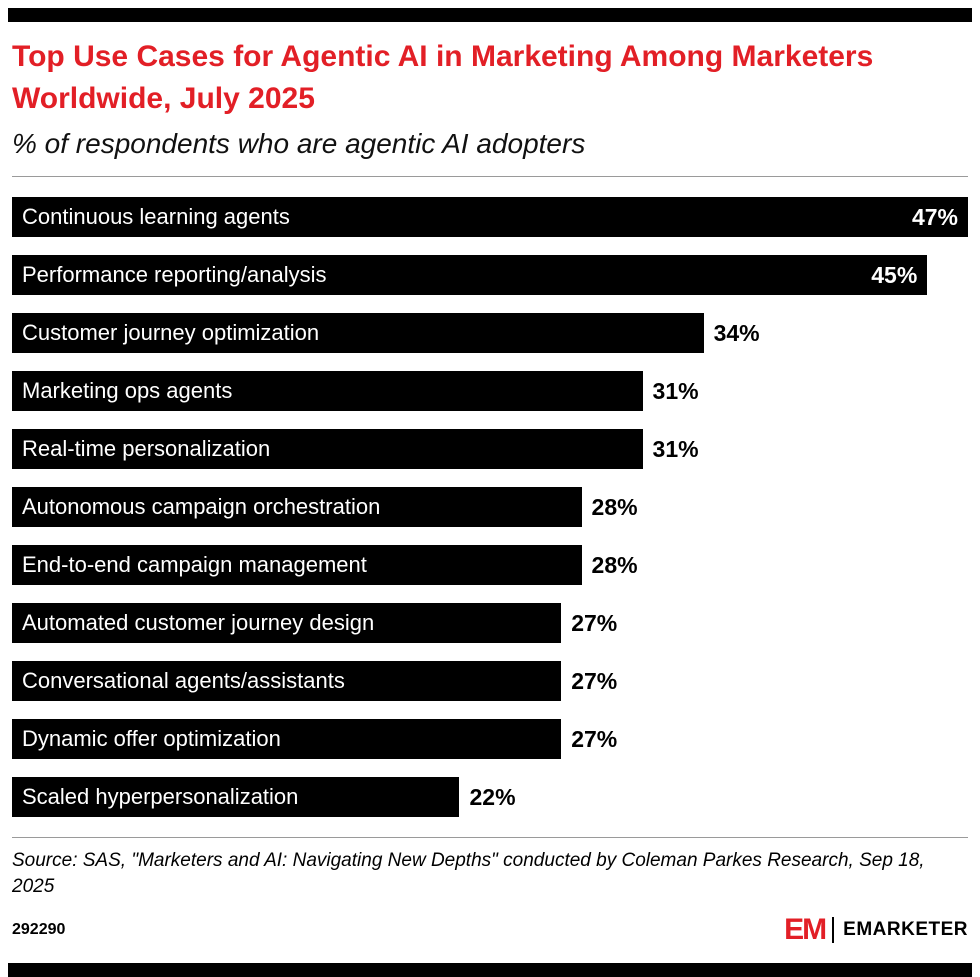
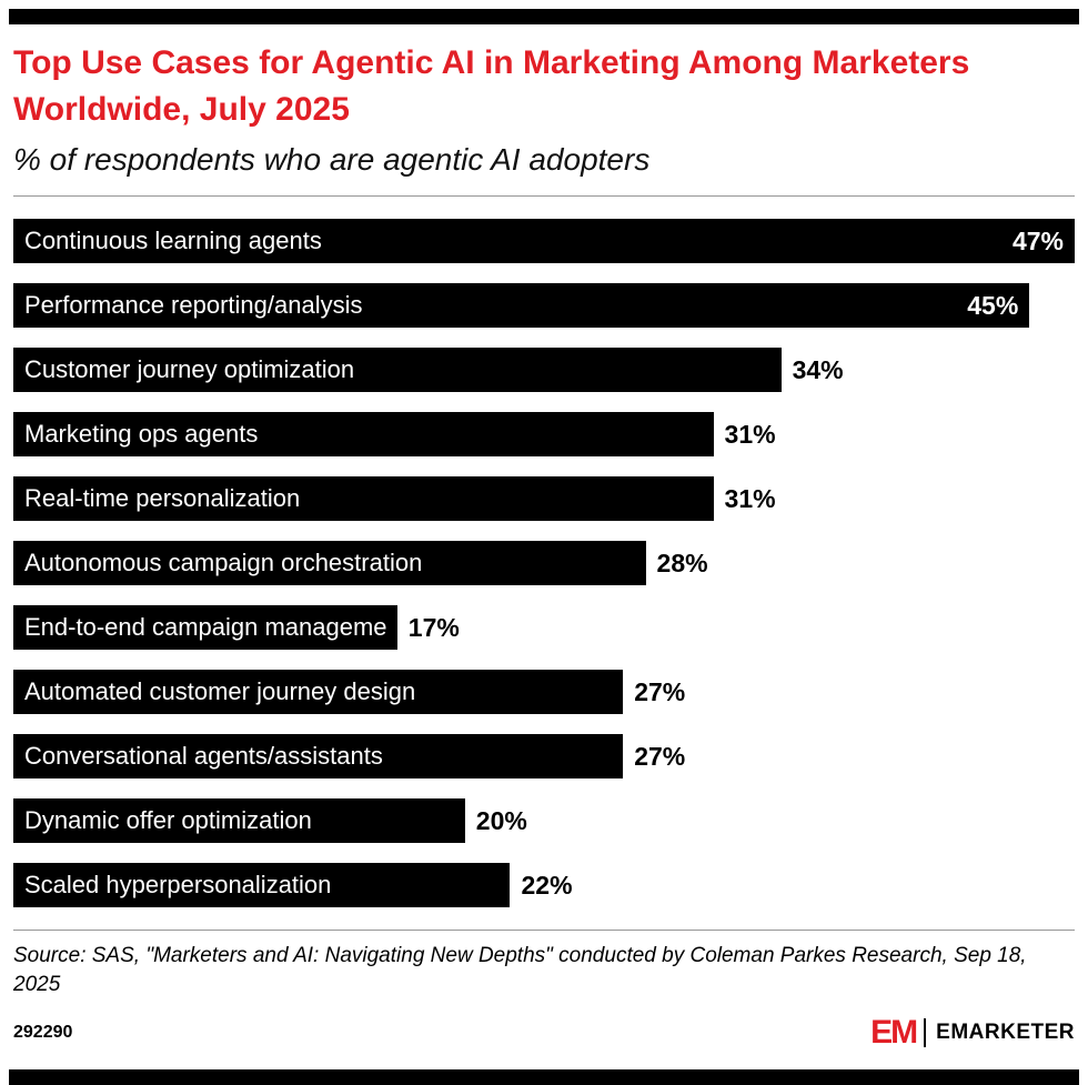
End-to-end campaign management: 28% -> 17%
Dynamic offer optimization: 27% -> 20%
